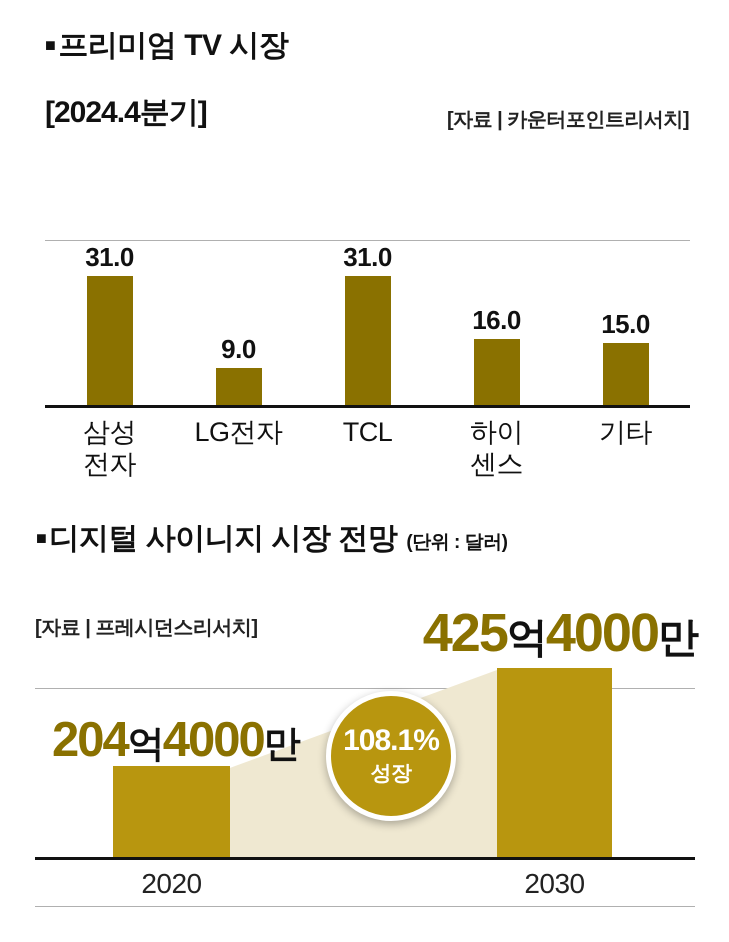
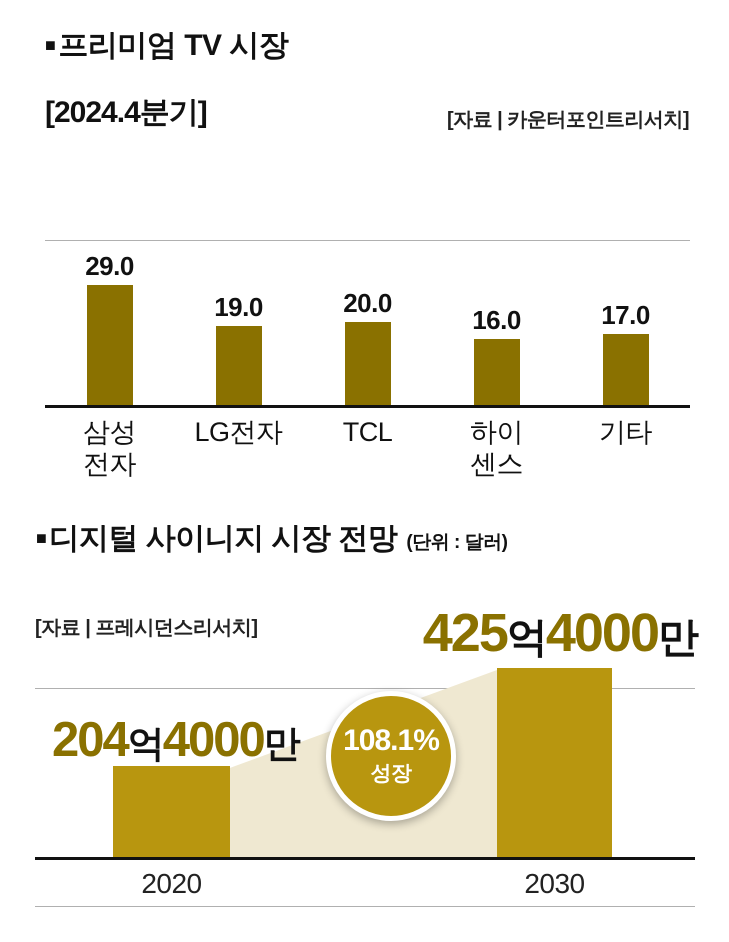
프리미엄 TV 시장 [2024.4분기]/삼성전자: 31.0 -> 29.0
프리미엄 TV 시장 [2024.4분기]/LG전자: 9.0 -> 19.0
프리미엄 TV 시장 [2024.4분기]/TCL: 31.0 -> 20.0
프리미엄 TV 시장 [2024.4분기]/기타: 15.0 -> 17.0
